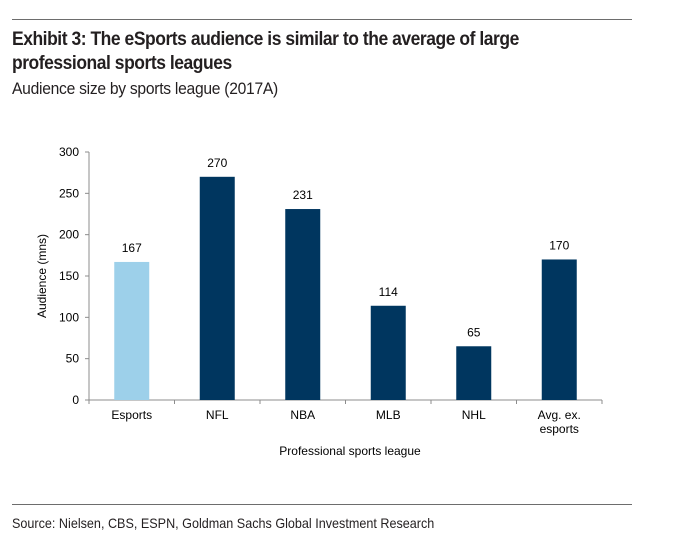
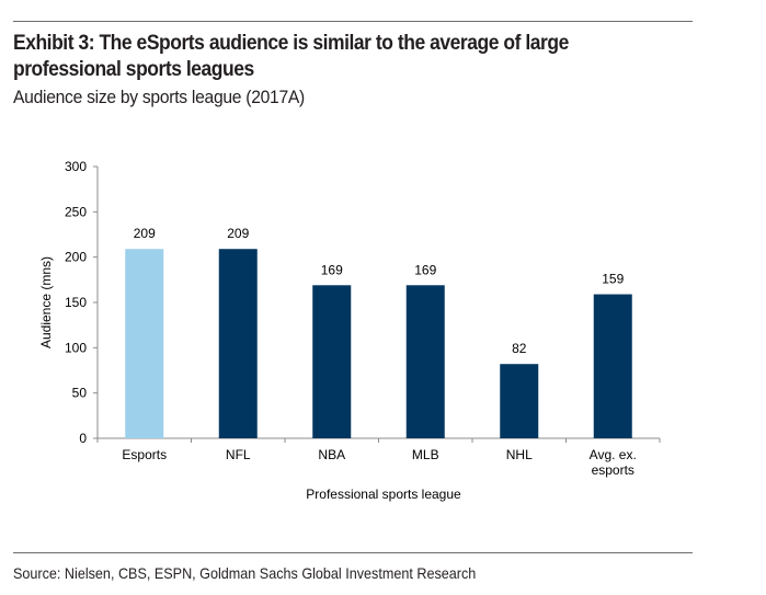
Esports: 167 -> 209
NFL: 270 -> 209
NBA: 231 -> 169
MLB: 114 -> 169
NHL: 65 -> 82
Avg. ex. esports: 170 -> 159
